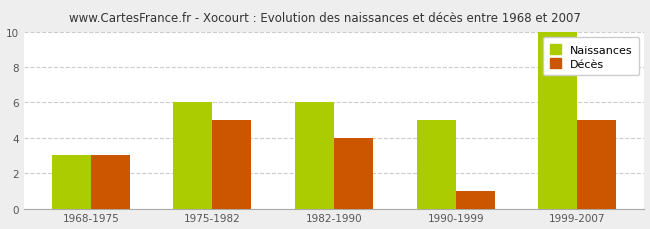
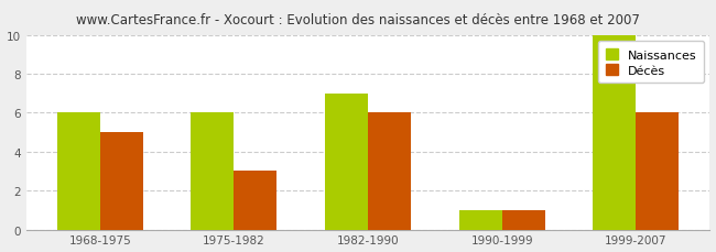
Naissances/1968-1975: 3 -> 6
Décès/1968-1975: 3 -> 5
Décès/1975-1982: 5 -> 3
Naissances/1982-1990: 6 -> 7
Décès/1982-1990: 4 -> 6
Naissances/1990-1999: 5 -> 1
Décès/1999-2007: 5 -> 6
